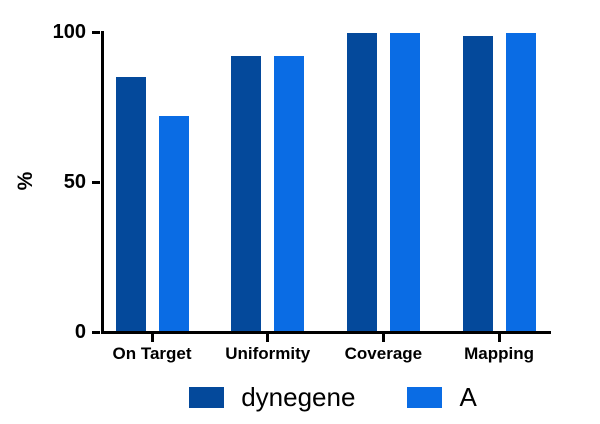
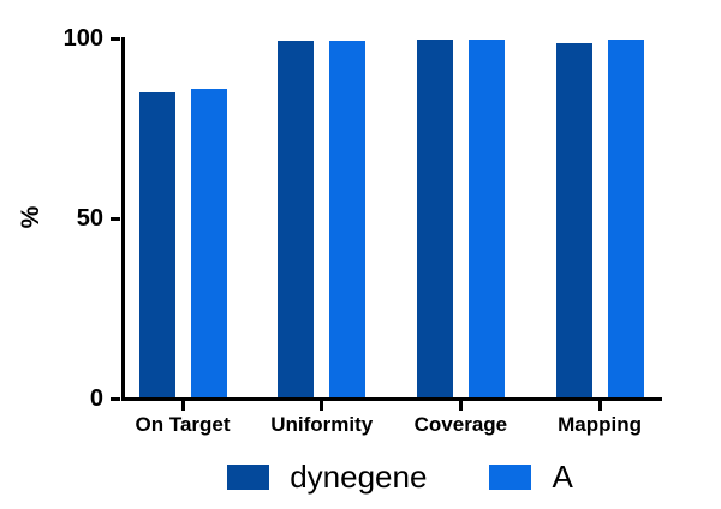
A/On Target: 72 -> 86
dynegene/Uniformity: 92 -> 99
A/Uniformity: 92 -> 99
